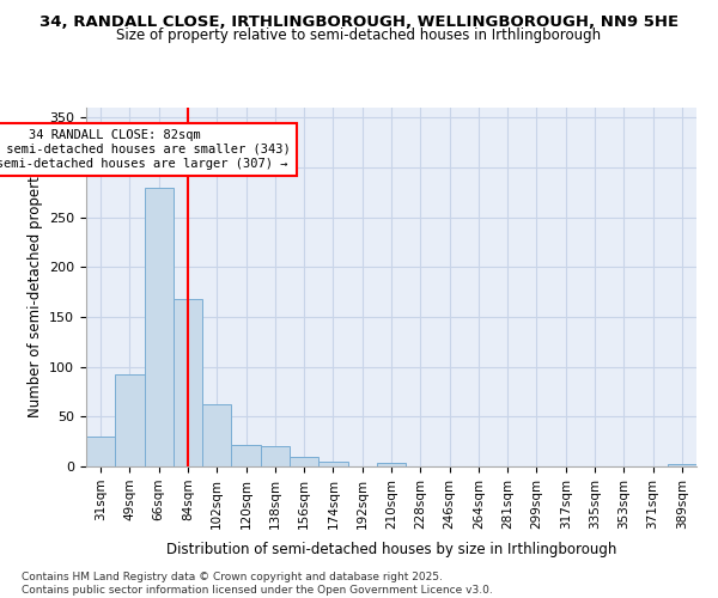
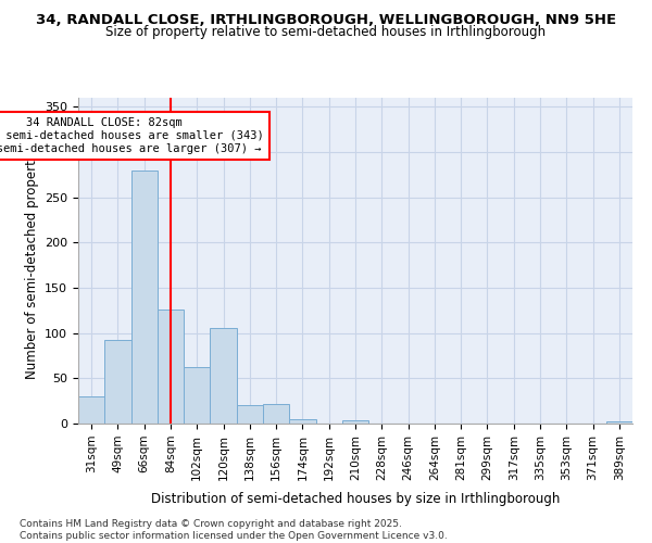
84sqm: 168 -> 126
120sqm: 22 -> 106
156sqm: 10 -> 22
